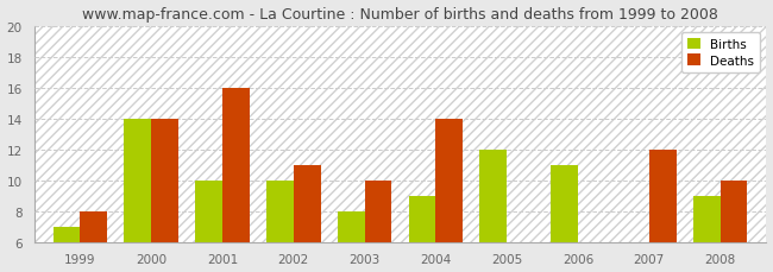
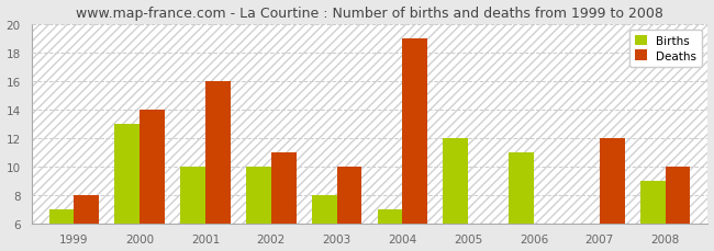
Births/2000: 14 -> 13
Births/2004: 9 -> 7
Deaths/2004: 14 -> 19
